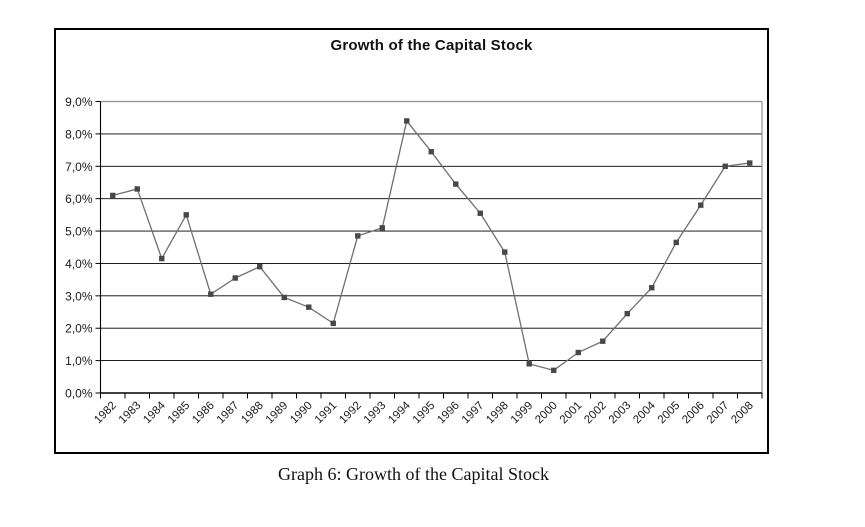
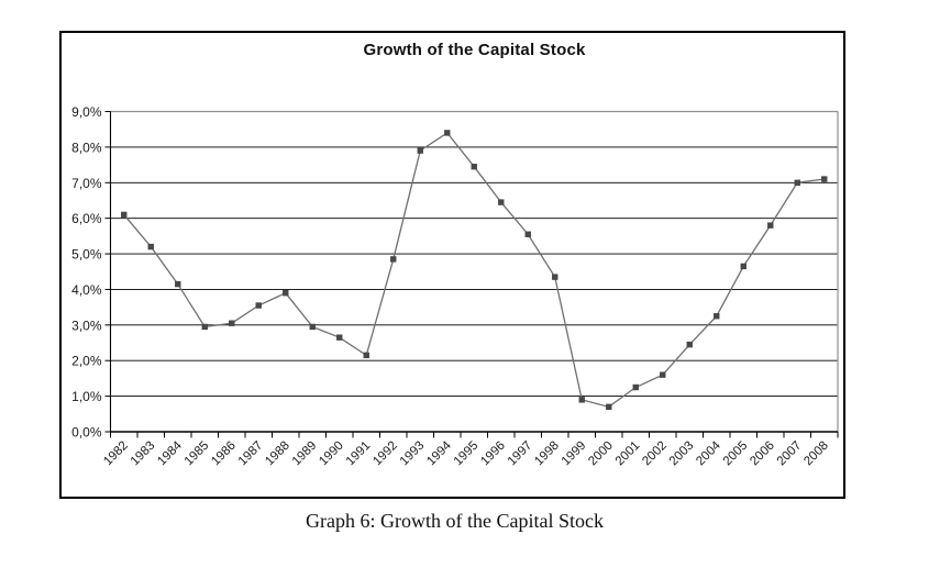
1983: 6,3% -> 5,2%
1985: 5,5% -> 3,0%
1993: 5,1% -> 7,9%
